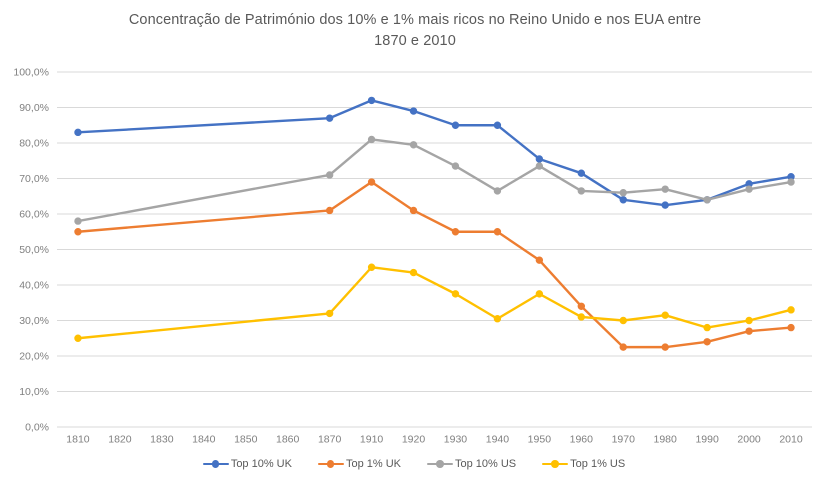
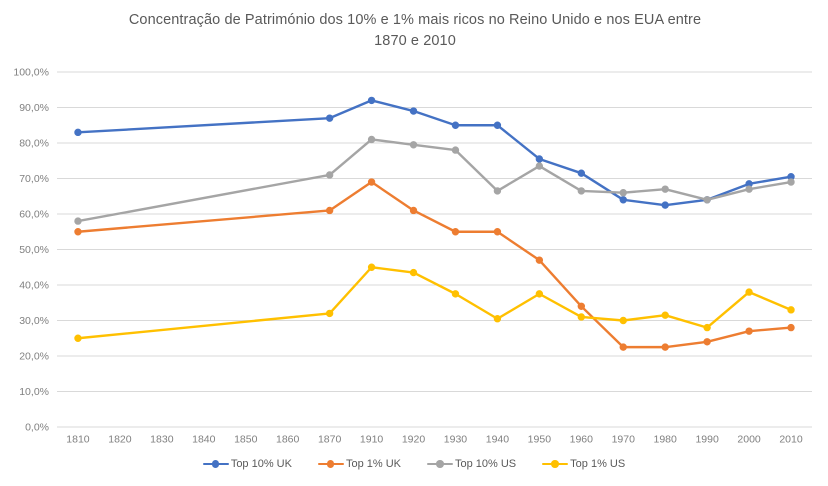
Top 10% US/1930: 74% -> 78%
Top 1% US/2000: 30% -> 38%
